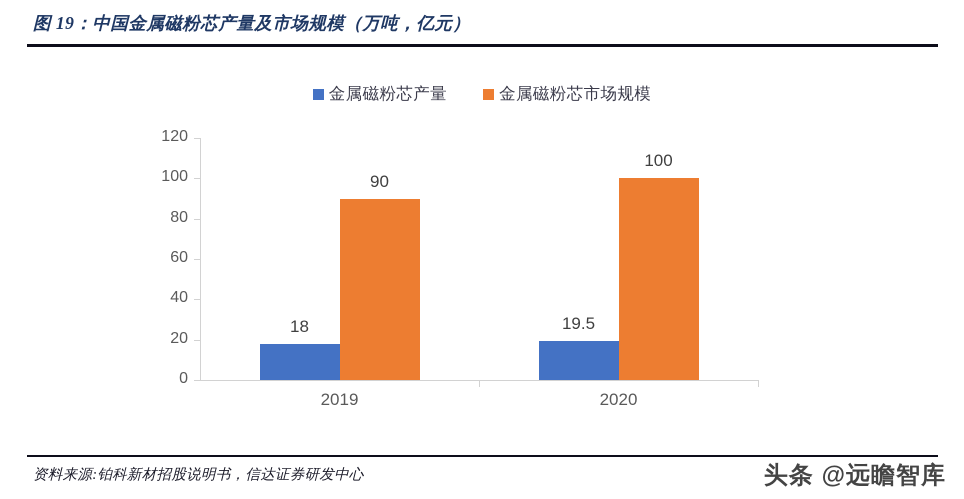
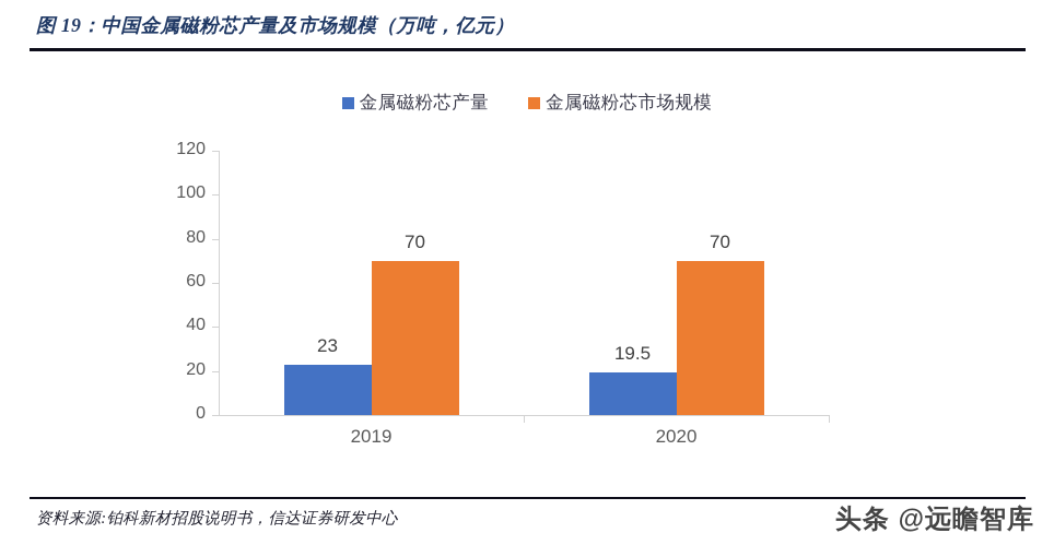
金属磁粉芯产量/2019: 18 -> 23
金属磁粉芯市场规模/2019: 90 -> 70
金属磁粉芯市场规模/2020: 100 -> 70
